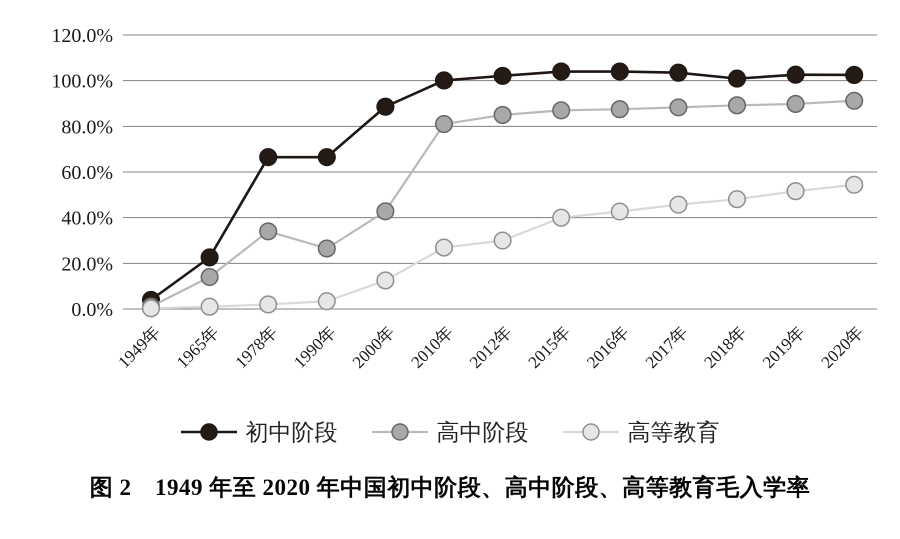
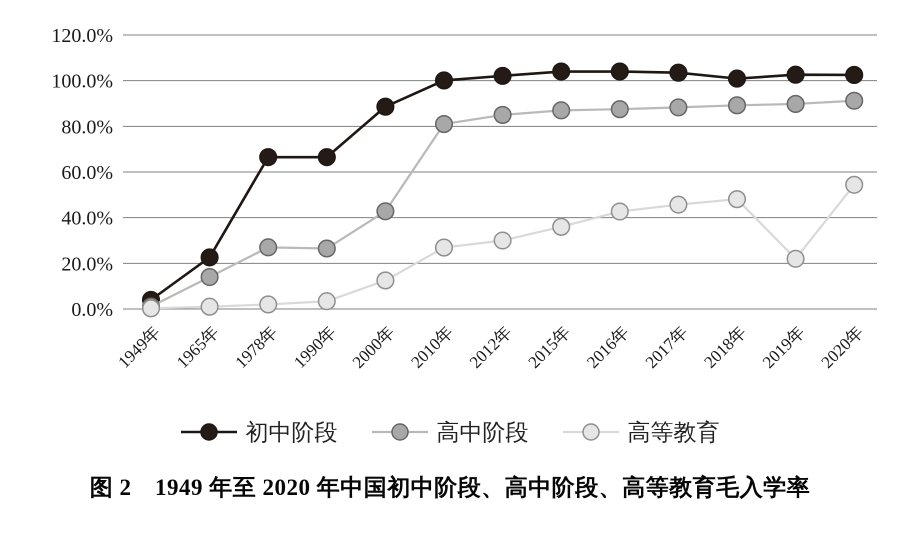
高中阶段/1978年: 34% -> 27%
高等教育/2015年: 40% -> 36%
高等教育/2019年: 52% -> 22%
